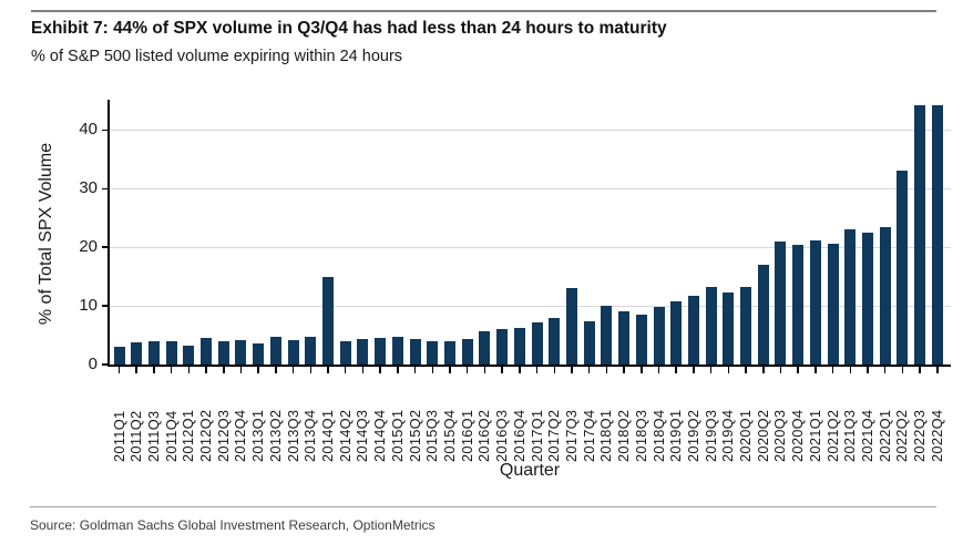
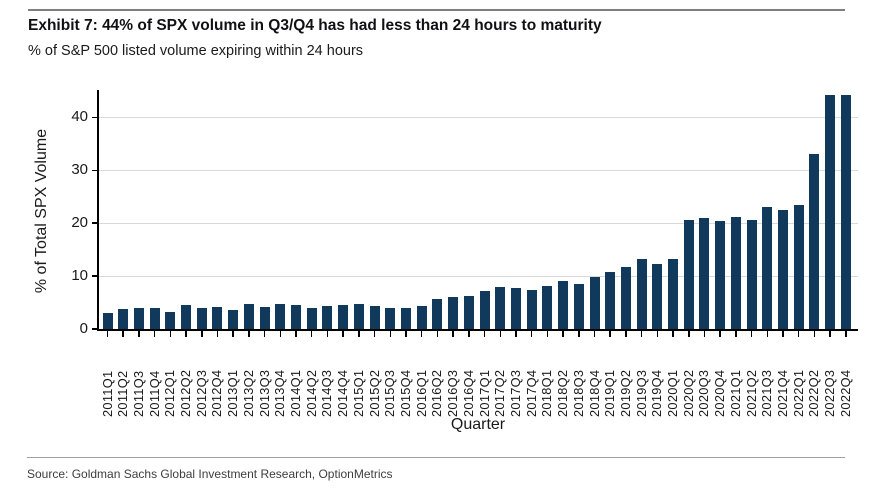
2014Q1: 15 -> 5
2017Q3: 13 -> 8
2018Q1: 10 -> 8
2020Q2: 17 -> 21
